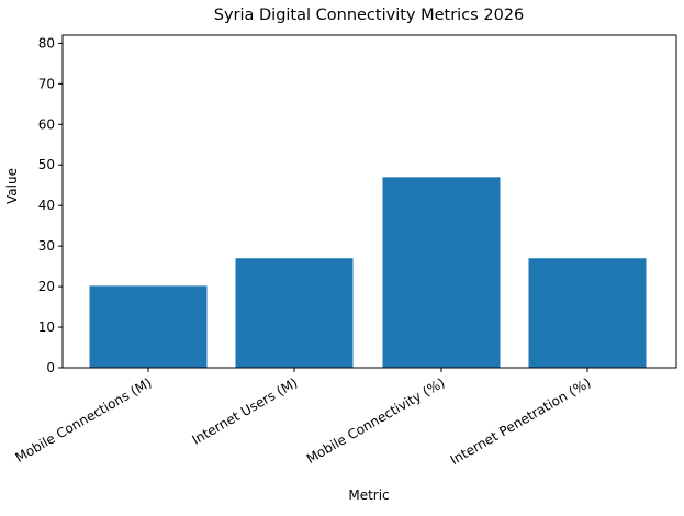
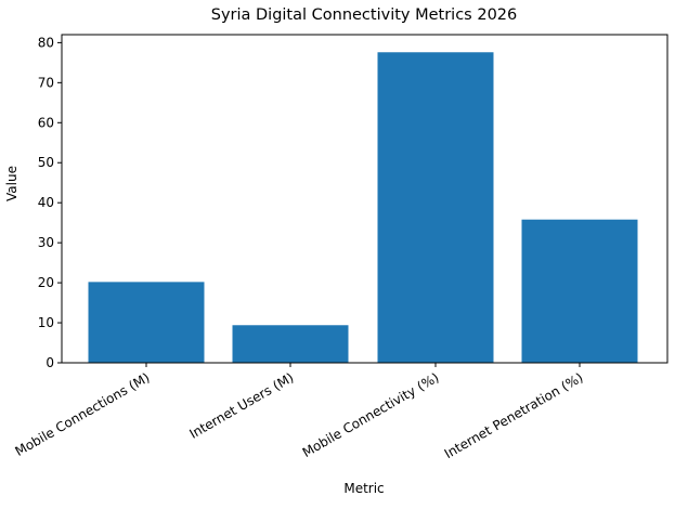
Internet Users (M): 27 -> 9
Mobile Connectivity (%): 47 -> 78
Internet Penetration (%): 27 -> 36
